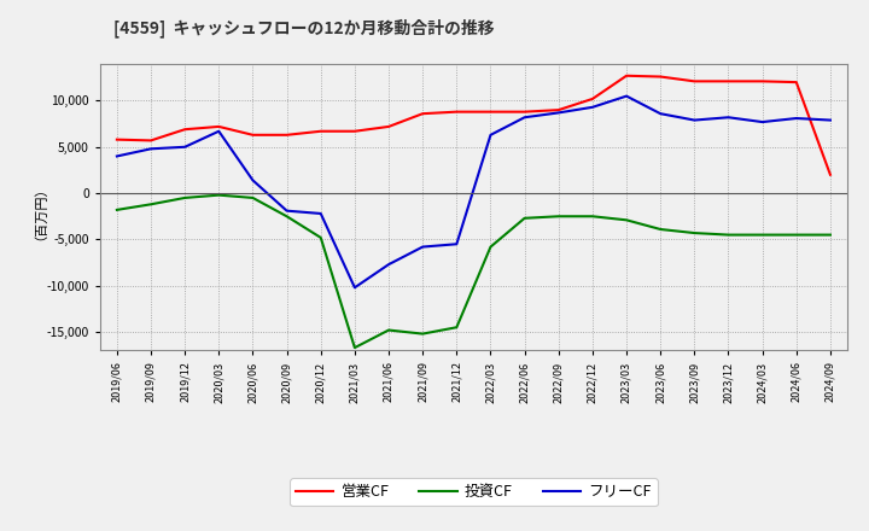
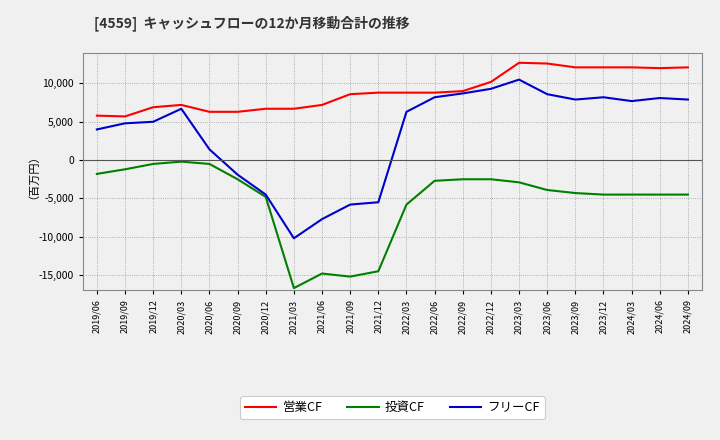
フリーCF/2020/12: -2,200 -> -4,500
営業CF/2024/09: 2,000 -> 12,100
